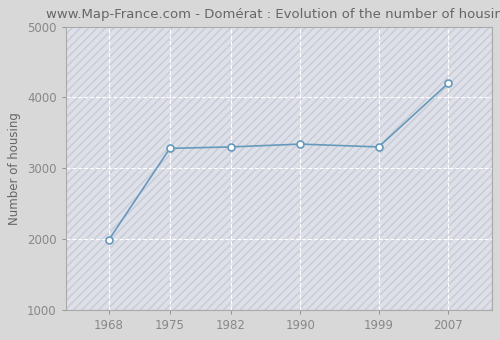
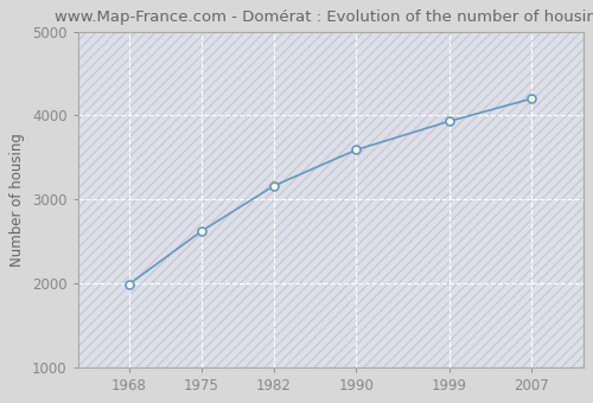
1975: 3280 -> 2620
1982: 3300 -> 3160
1990: 3340 -> 3590
1999: 3300 -> 3930
